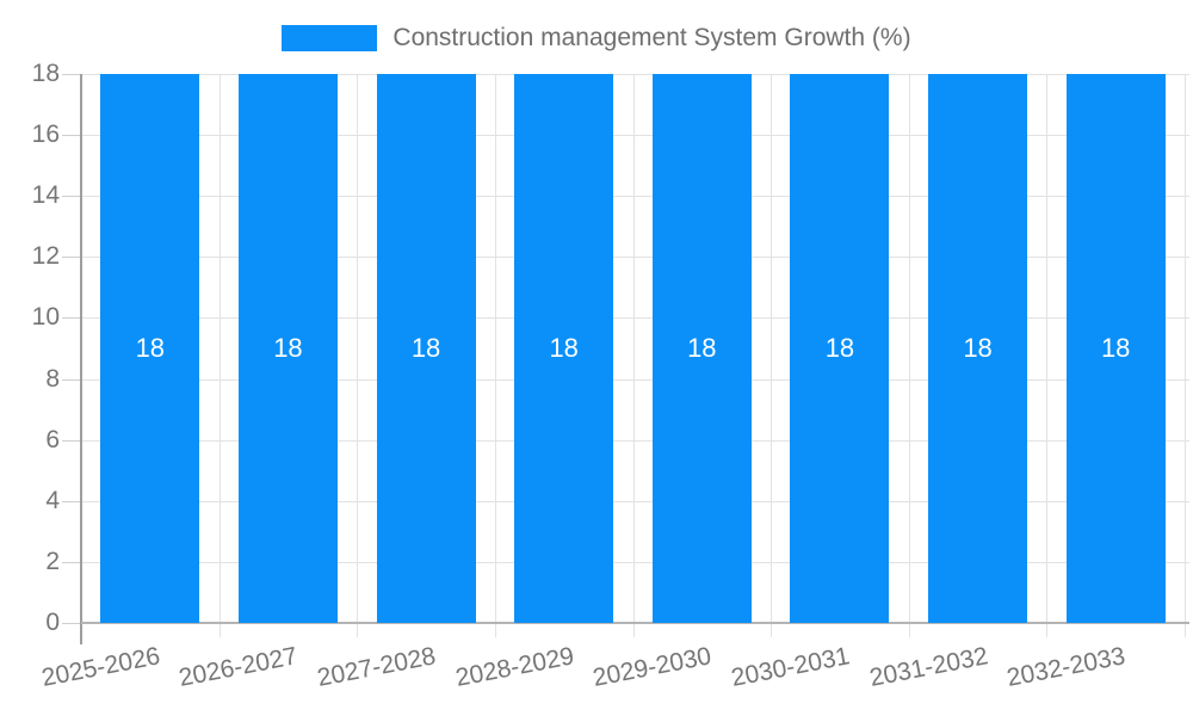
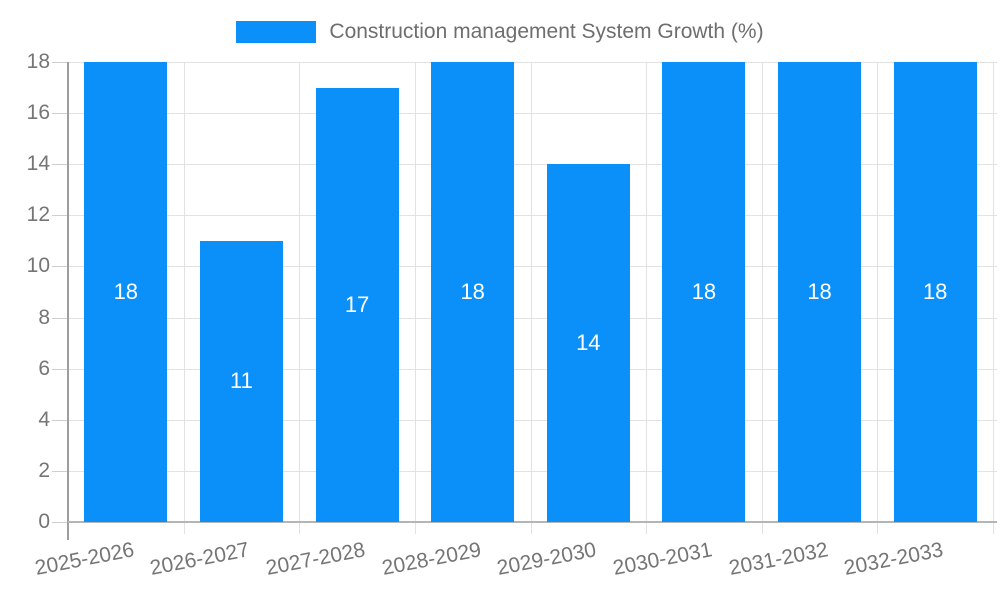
2026-2027: 18 -> 11
2027-2028: 18 -> 17
2029-2030: 18 -> 14
